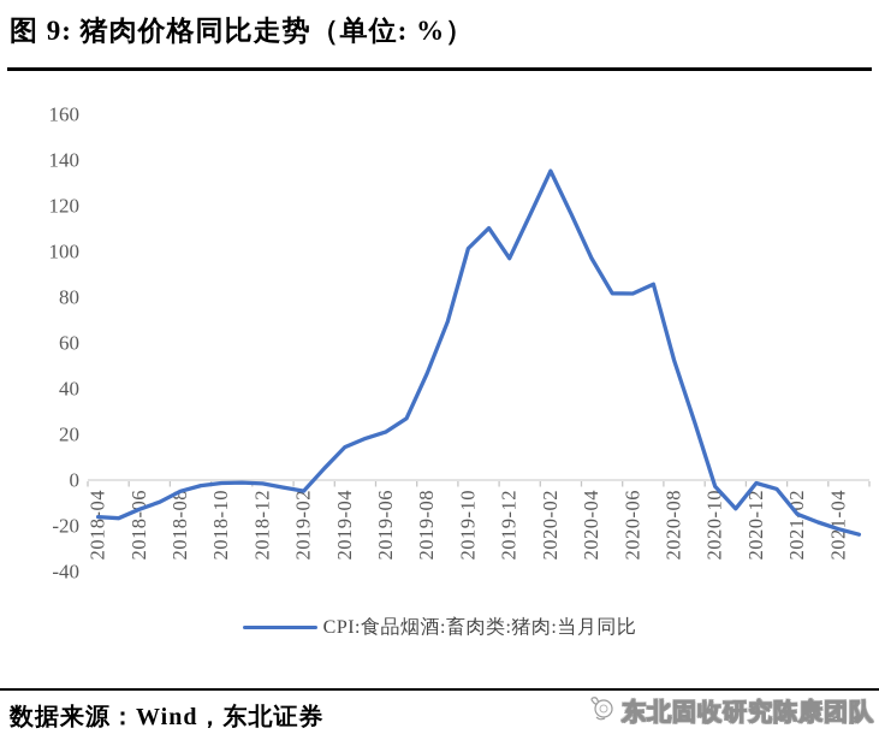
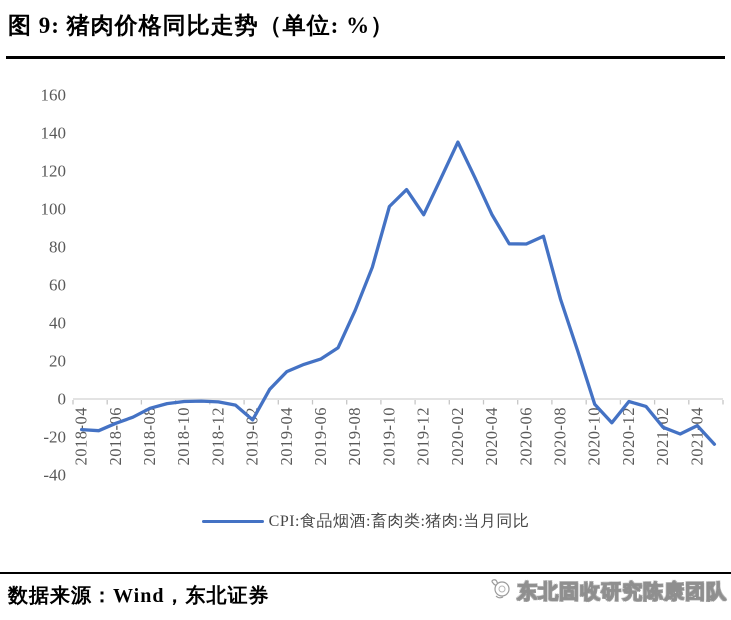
2019-02: -5 -> -11
2021-04: -21 -> -14
